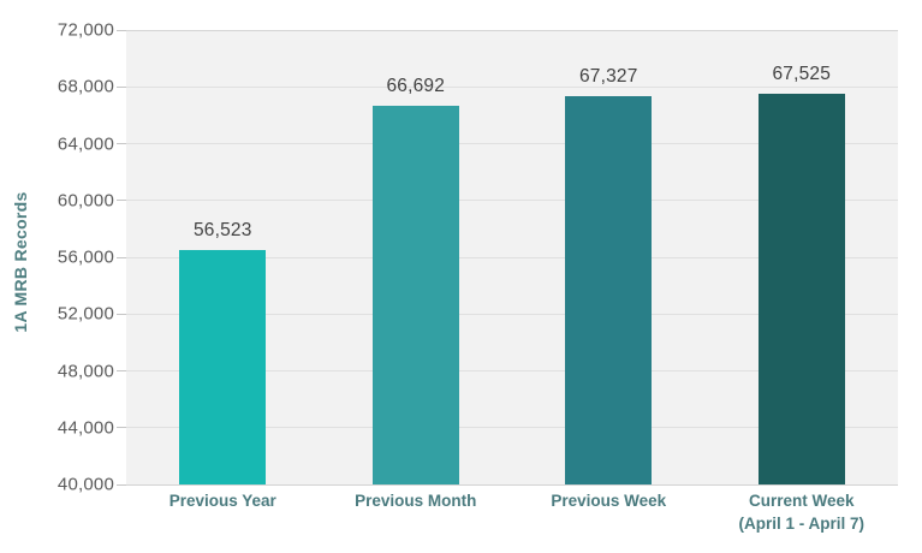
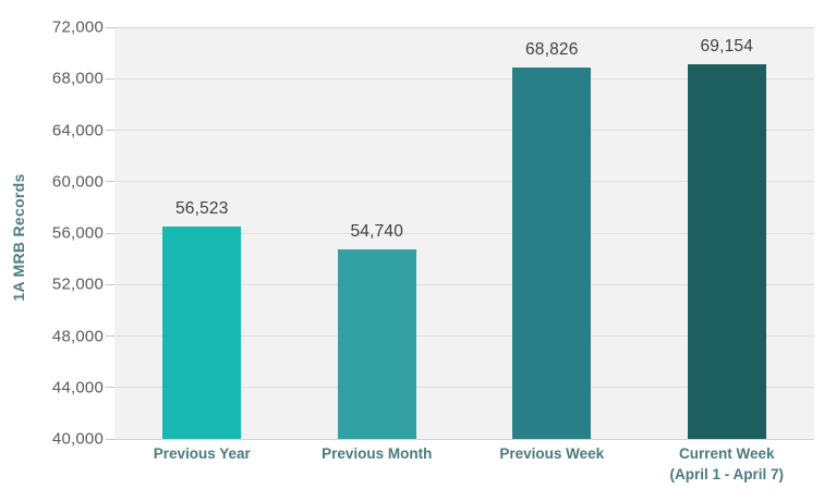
Previous Month: 66,692 -> 54,740
Previous Week: 67,327 -> 68,826
Current Week (April 1 - April 7): 67,525 -> 69,154
